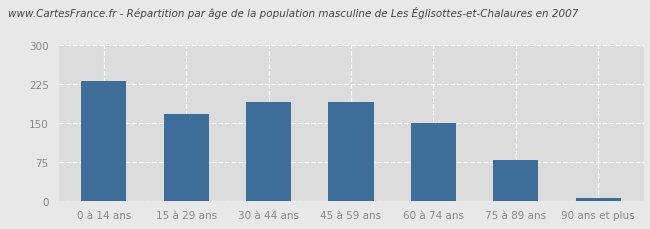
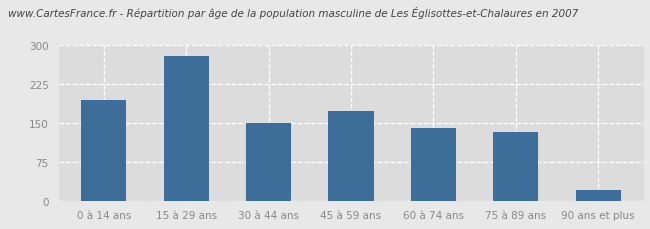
0 à 14 ans: 230 -> 194
15 à 29 ans: 168 -> 278
30 à 44 ans: 190 -> 150
45 à 59 ans: 190 -> 174
60 à 74 ans: 151 -> 140
75 à 89 ans: 80 -> 134
90 ans et plus: 7 -> 22
